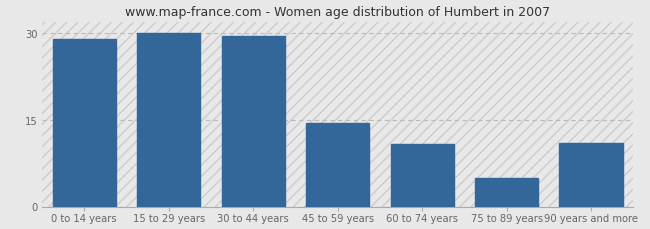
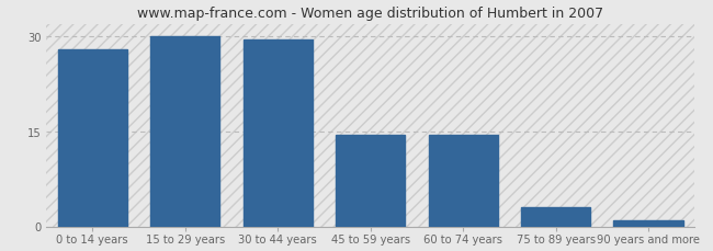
0 to 14 years: 29.0 -> 28.0
60 to 74 years: 10.8 -> 14.5
75 to 89 years: 5.0 -> 3.0
90 years and more: 11.0 -> 1.0
